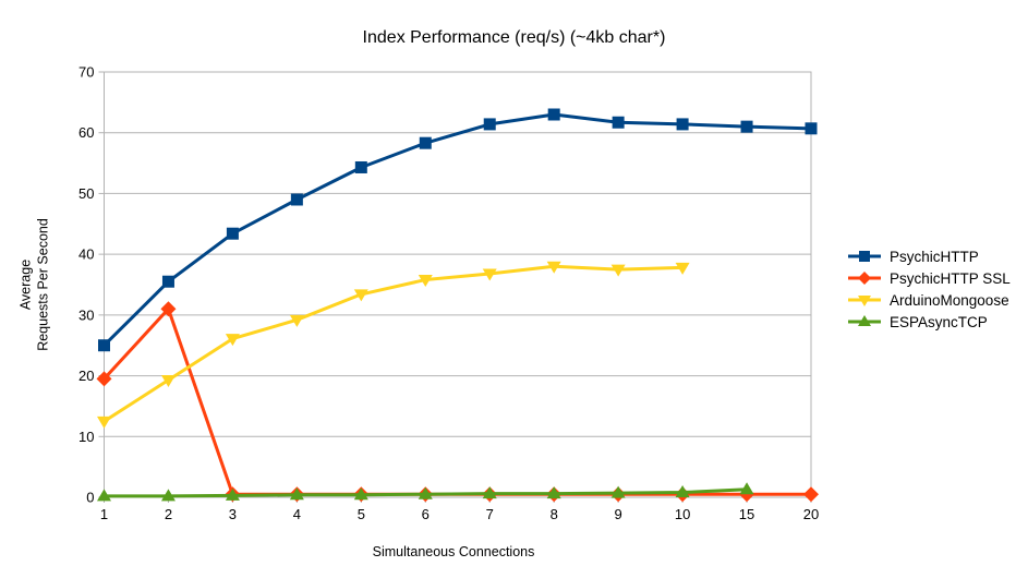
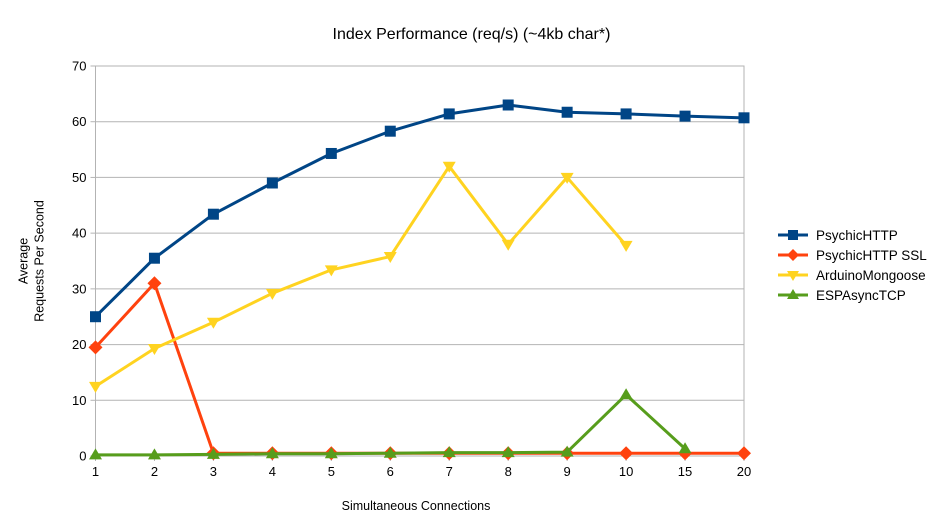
ArduinoMongoose/3: 26 -> 24
ArduinoMongoose/7: 37 -> 52
ArduinoMongoose/9: 38 -> 50
ESPAsyncTCP/10: 1 -> 11
